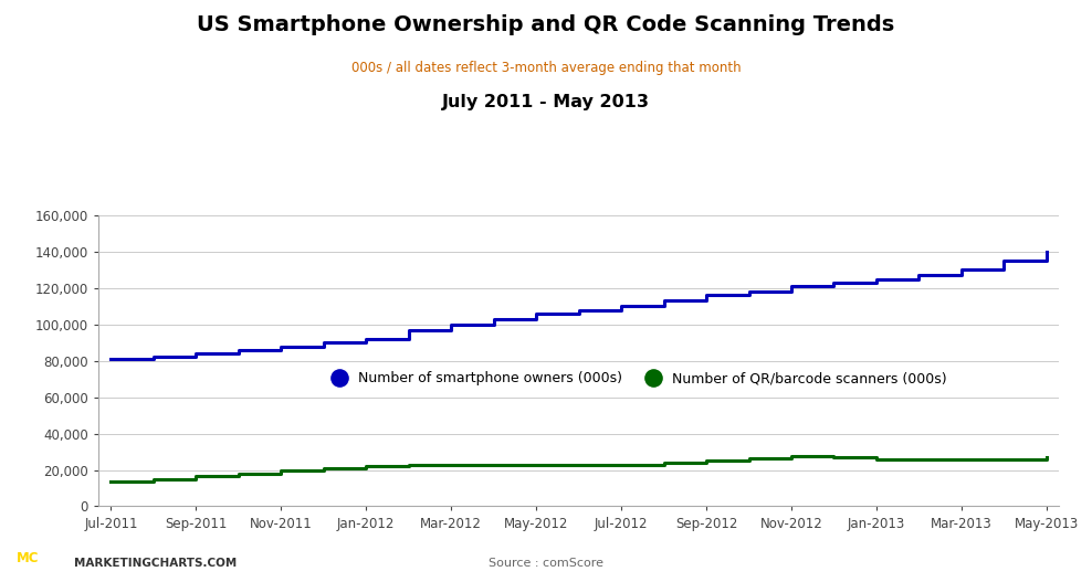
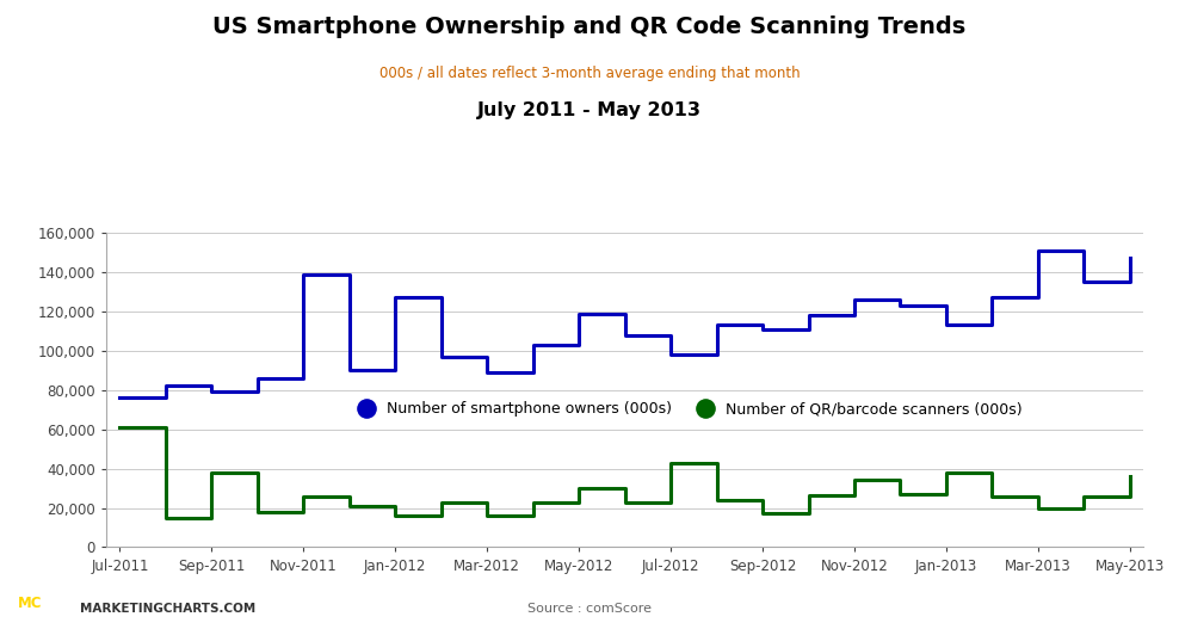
Number of smartphone owners (000s)/Jul-2011: 81,000 -> 76,000
Number of QR/barcode scanners (000s)/Jul-2011: 14,000 -> 61,000
Number of smartphone owners (000s)/Sep-2011: 84,000 -> 79,000
Number of QR/barcode scanners (000s)/Sep-2011: 16,000 -> 38,000
Number of smartphone owners (000s)/Nov-2011: 88,000 -> 139,000
Number of QR/barcode scanners (000s)/Nov-2011: 20,000 -> 26,000
Number of smartphone owners (000s)/Jan-2012: 92,000 -> 127,000
Number of QR/barcode scanners (000s)/Jan-2012: 22,000 -> 16,000
Number of smartphone owners (000s)/Mar-2012: 100,000 -> 89,000
Number of QR/barcode scanners (000s)/Mar-2012: 23,000 -> 16,000
Number of smartphone owners (000s)/May-2012: 106,000 -> 119,000
Number of QR/barcode scanners (000s)/May-2012: 22,000 -> 30,000
Number of smartphone owners (000s)/Jul-2012: 110,000 -> 98,000
Number of QR/barcode scanners (000s)/Jul-2012: 23,000 -> 43,000
Number of smartphone owners (000s)/Sep-2012: 116,000 -> 111,000
Number of QR/barcode scanners (000s)/Sep-2012: 25,000 -> 17,000
Number of smartphone owners (000s)/Nov-2012: 121,000 -> 126,000
Number of QR/barcode scanners (000s)/Nov-2012: 28,000 -> 34,000
Number of smartphone owners (000s)/Jan-2013: 125,000 -> 113,000
Number of QR/barcode scanners (000s)/Jan-2013: 26,000 -> 38,000
Number of smartphone owners (000s)/Mar-2013: 130,000 -> 151,000
Number of QR/barcode scanners (000s)/Mar-2013: 26,000 -> 20,000
Number of smartphone owners (000s)/May-2013: 140,000 -> 147,000
Number of QR/barcode scanners (000s)/May-2013: 27,000 -> 36,000
